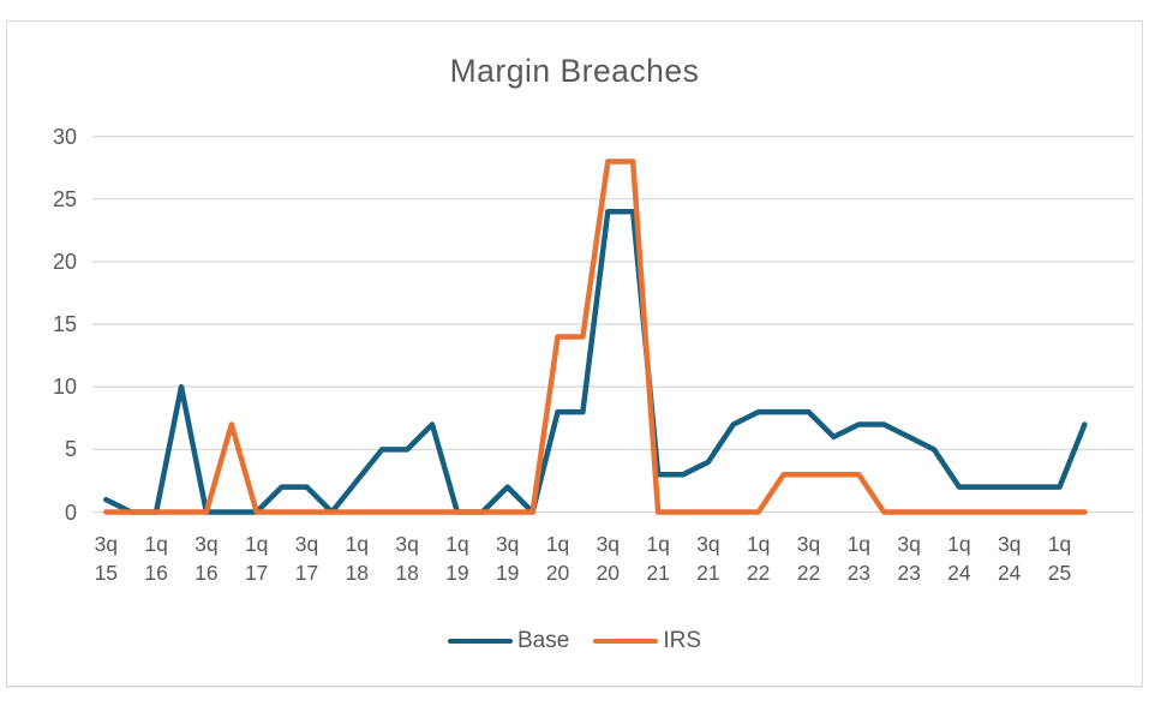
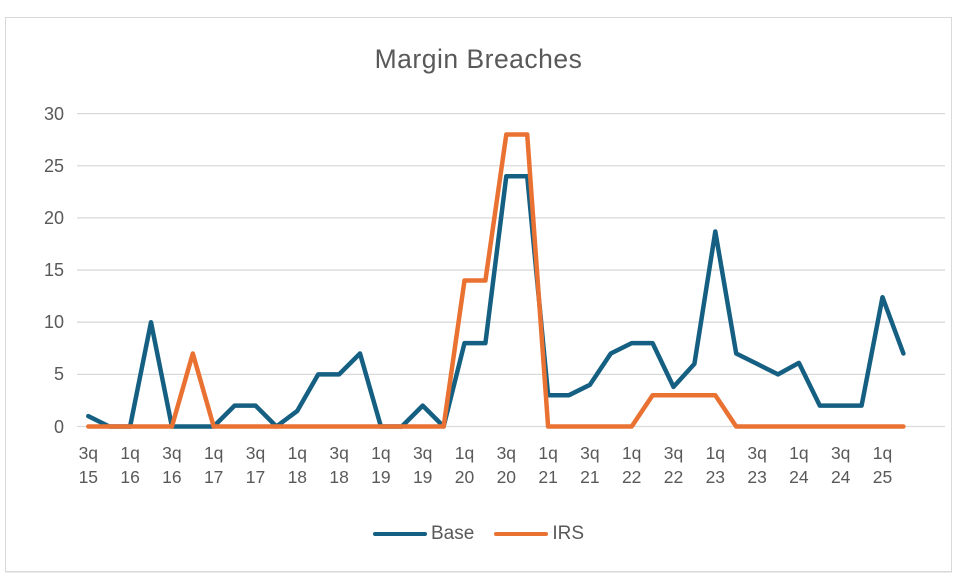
Base/1q 18: 2.5 -> 1.5
Base/3q 22: 8.0 -> 3.8
Base/1q 23: 7.0 -> 18.7
Base/1q 24: 2.0 -> 6.1
Base/1q 25: 2.0 -> 12.4
